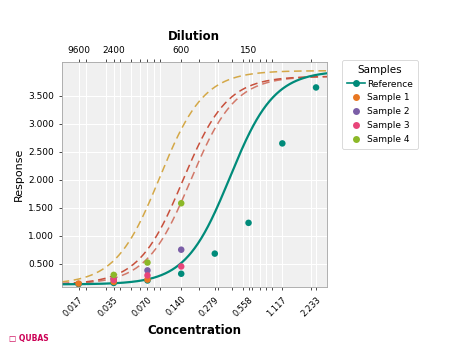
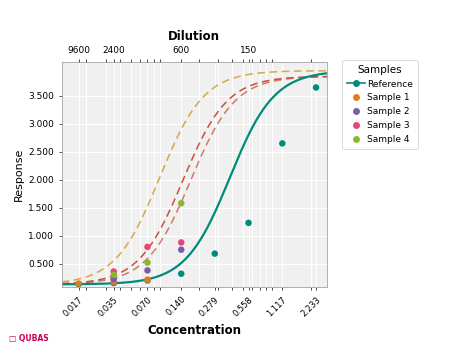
Sample 3/0.035: 0.21 -> 0.36
Sample 3/0.070: 0.29 -> 0.80
Sample 3/0.140: 0.45 -> 0.88
